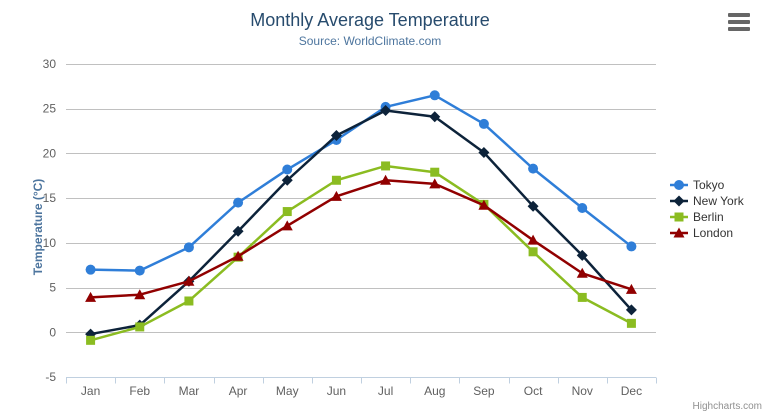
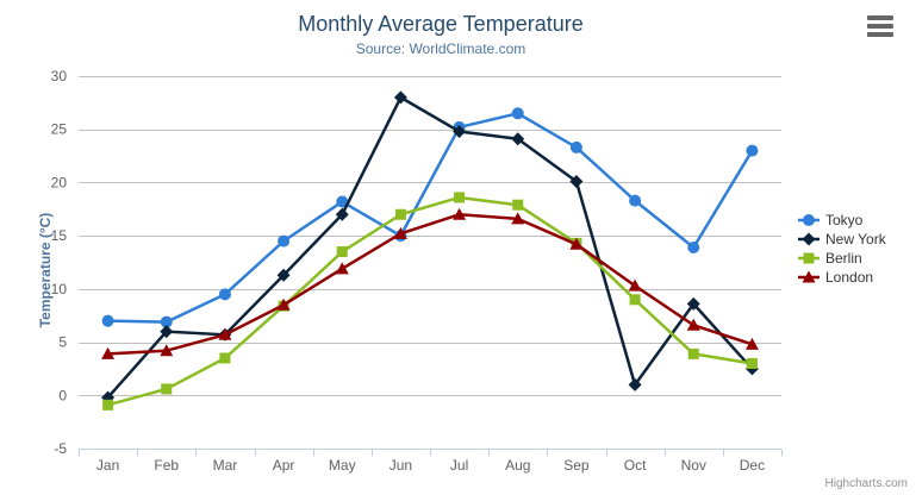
New York/Feb: 1 -> 6
Tokyo/Jun: 22 -> 15
New York/Jun: 22 -> 28
New York/Oct: 14 -> 1
Tokyo/Dec: 10 -> 23
Berlin/Dec: 1 -> 3
